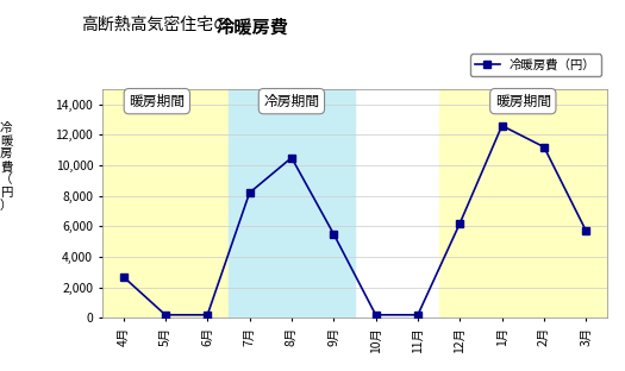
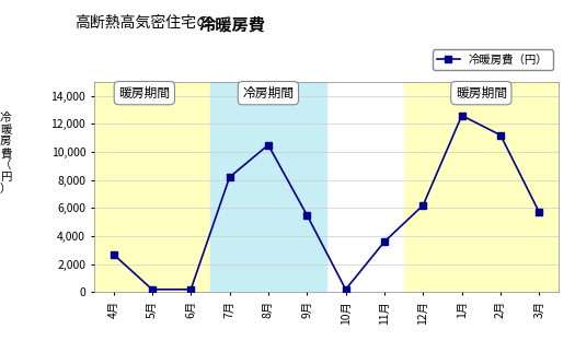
11月: 200 -> 3,600
